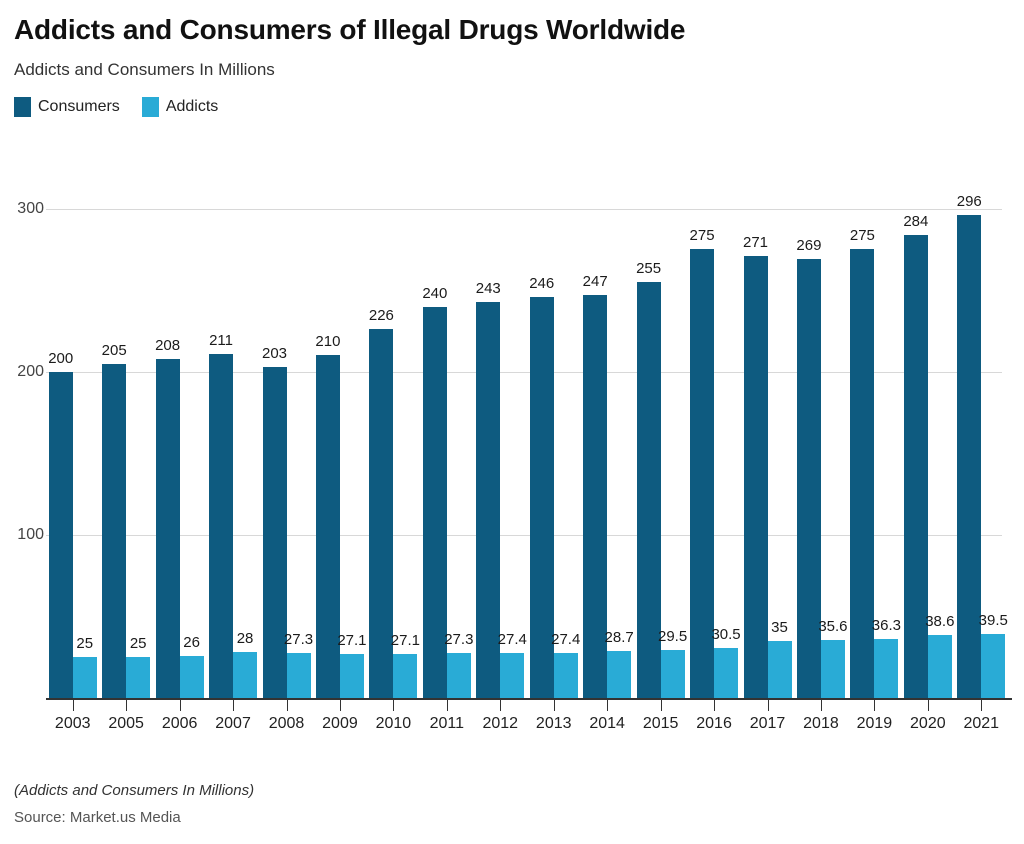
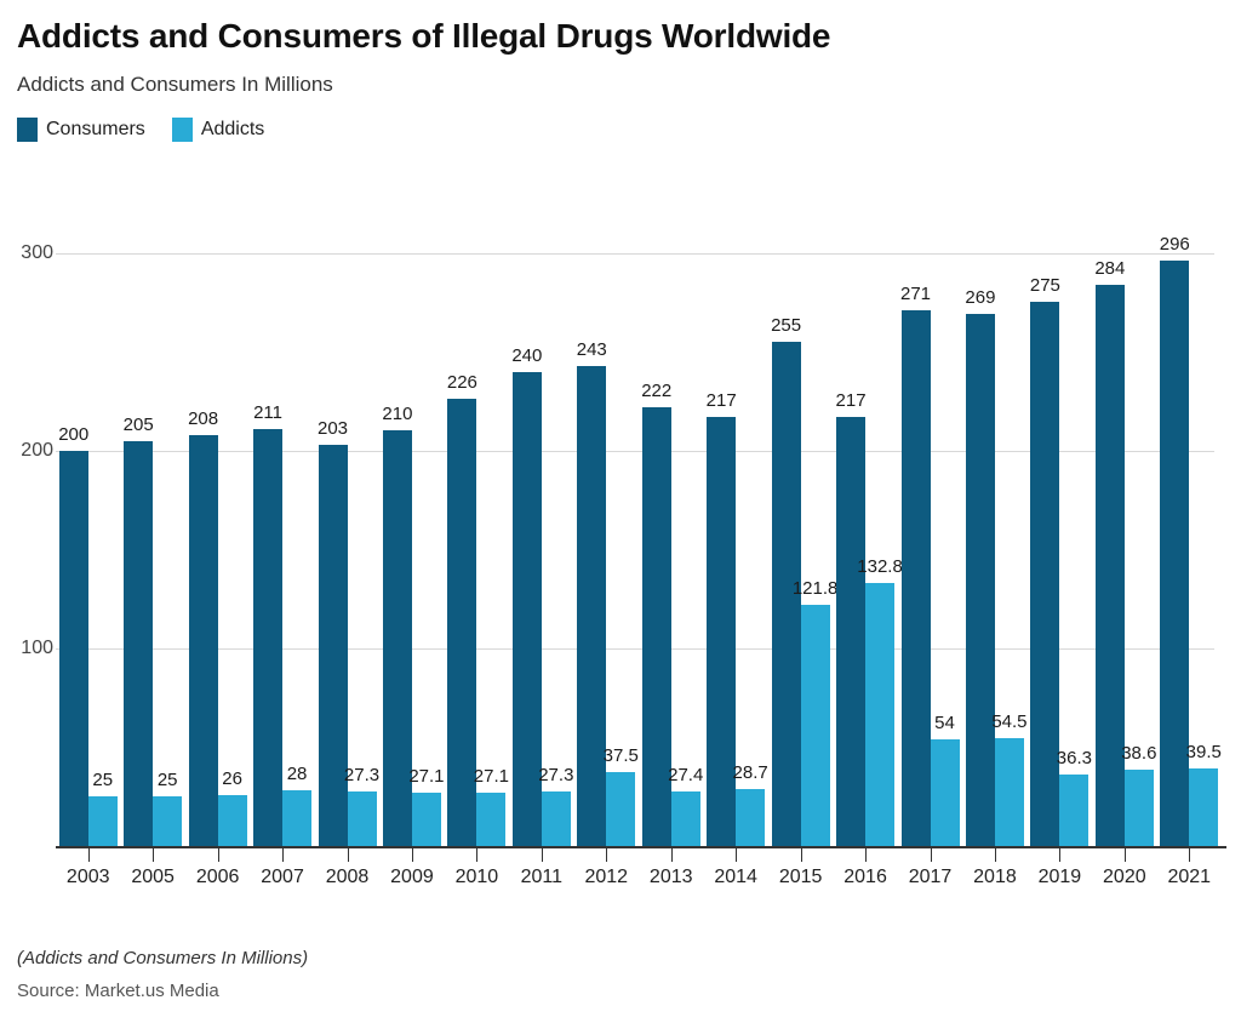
Addicts/2012: 27.4 -> 37.5
Consumers/2013: 246 -> 222
Consumers/2014: 247 -> 217
Addicts/2015: 29.5 -> 121.8
Consumers/2016: 275 -> 217
Addicts/2016: 30.5 -> 132.8
Addicts/2017: 35 -> 54
Addicts/2018: 35.6 -> 54.5
